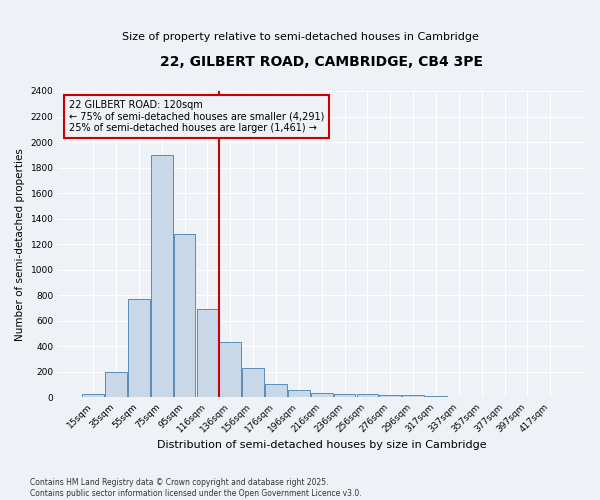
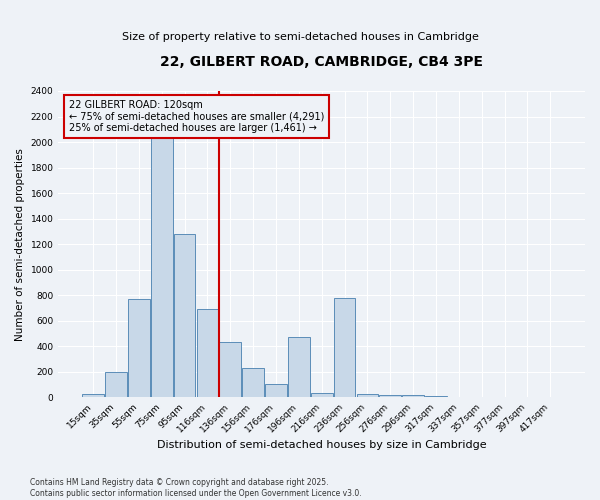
75sqm: 1900 -> 2030
196sqm: 60 -> 470
236sqm: 30 -> 780
